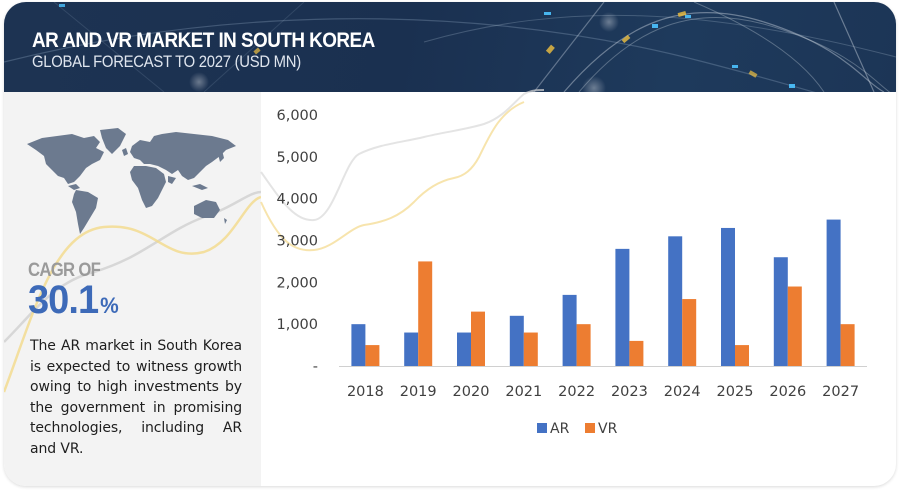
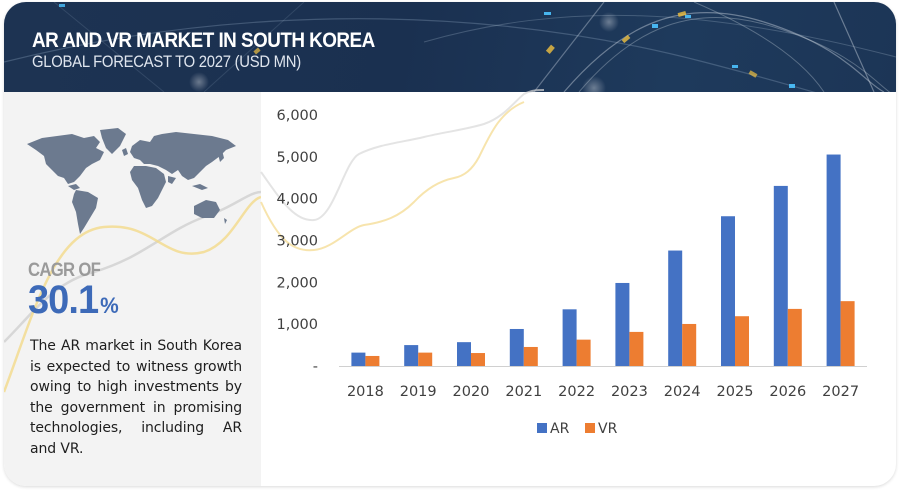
AR/2018: 1000 -> 300
VR/2018: 500 -> 200
AR/2019: 800 -> 500
VR/2019: 2500 -> 300
AR/2020: 800 -> 600
VR/2020: 1300 -> 300
AR/2021: 1200 -> 900
VR/2021: 800 -> 500
AR/2022: 1700 -> 1400
VR/2022: 1000 -> 600
AR/2023: 2800 -> 2000
VR/2023: 600 -> 800
AR/2024: 3100 -> 2800
VR/2024: 1600 -> 1000
AR/2025: 3300 -> 3600
VR/2025: 500 -> 1200
AR/2026: 2600 -> 4300
VR/2026: 1900 -> 1400
AR/2027: 3500 -> 5100
VR/2027: 1000 -> 1600
